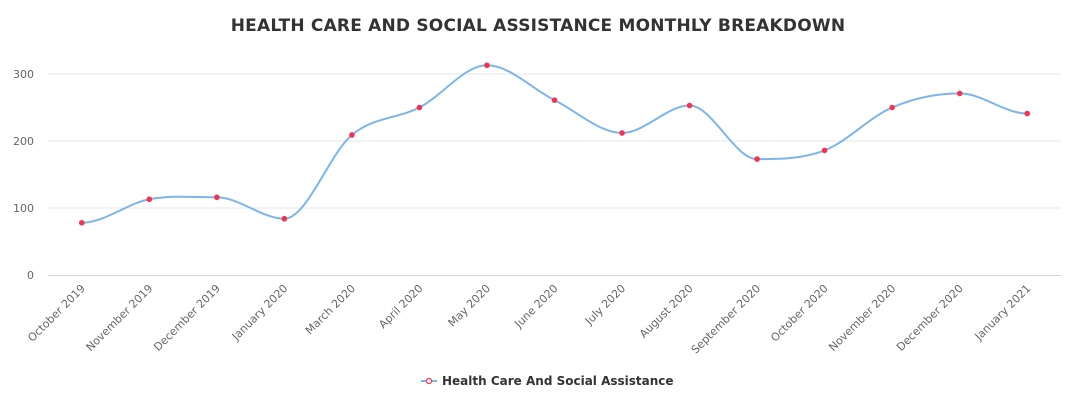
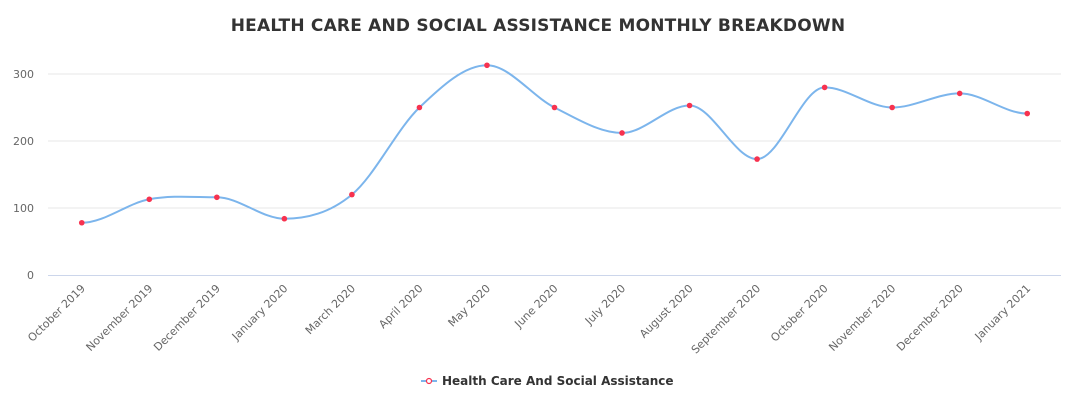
March 2020: 210 -> 120
June 2020: 260 -> 250
October 2020: 190 -> 280
